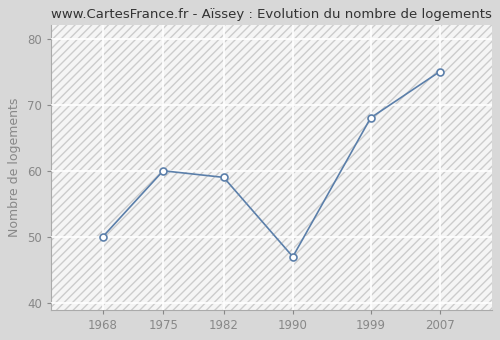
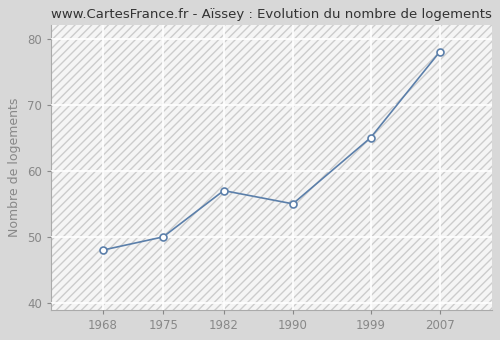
1968: 50 -> 48
1975: 60 -> 50
1982: 59 -> 57
1990: 47 -> 55
1999: 68 -> 65
2007: 75 -> 78
